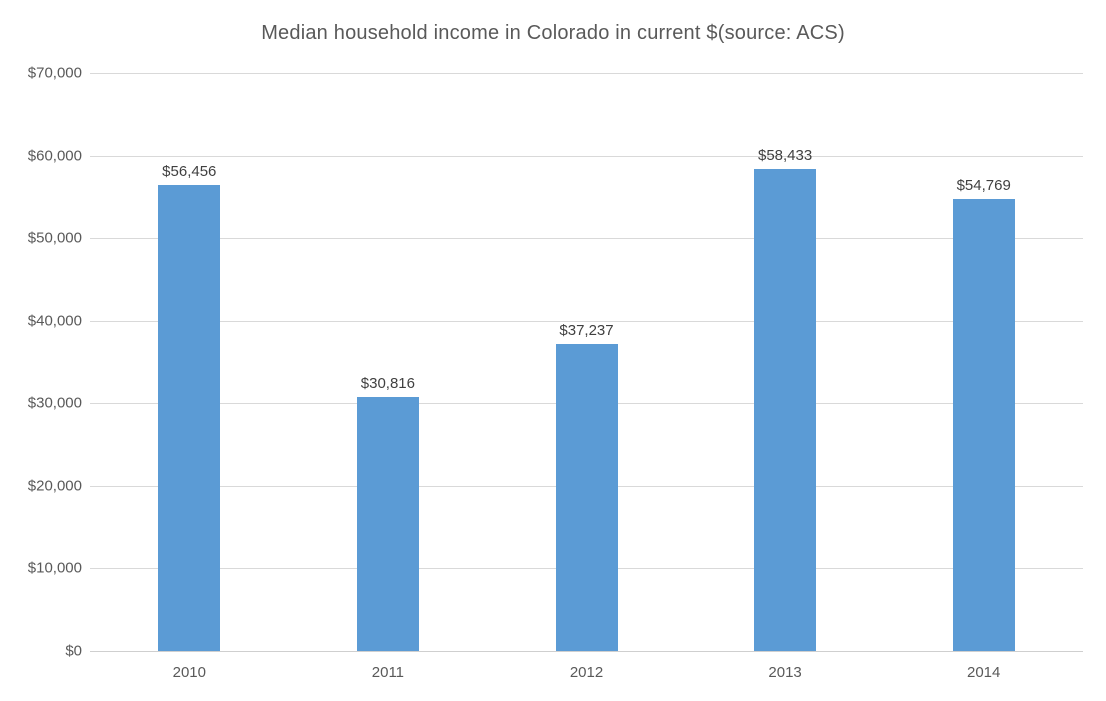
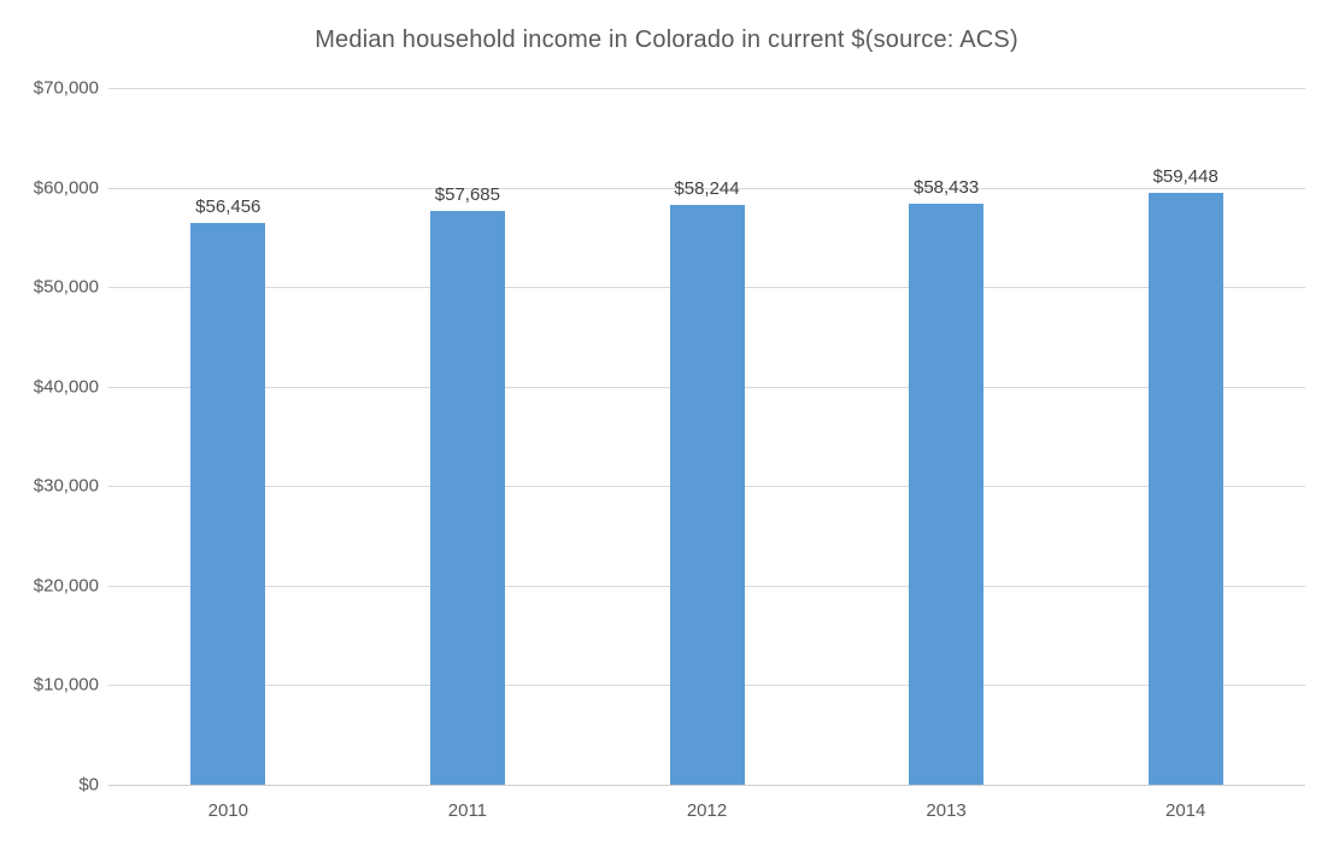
2011: $30,816 -> $57,685
2012: $37,237 -> $58,244
2014: $54,769 -> $59,448
